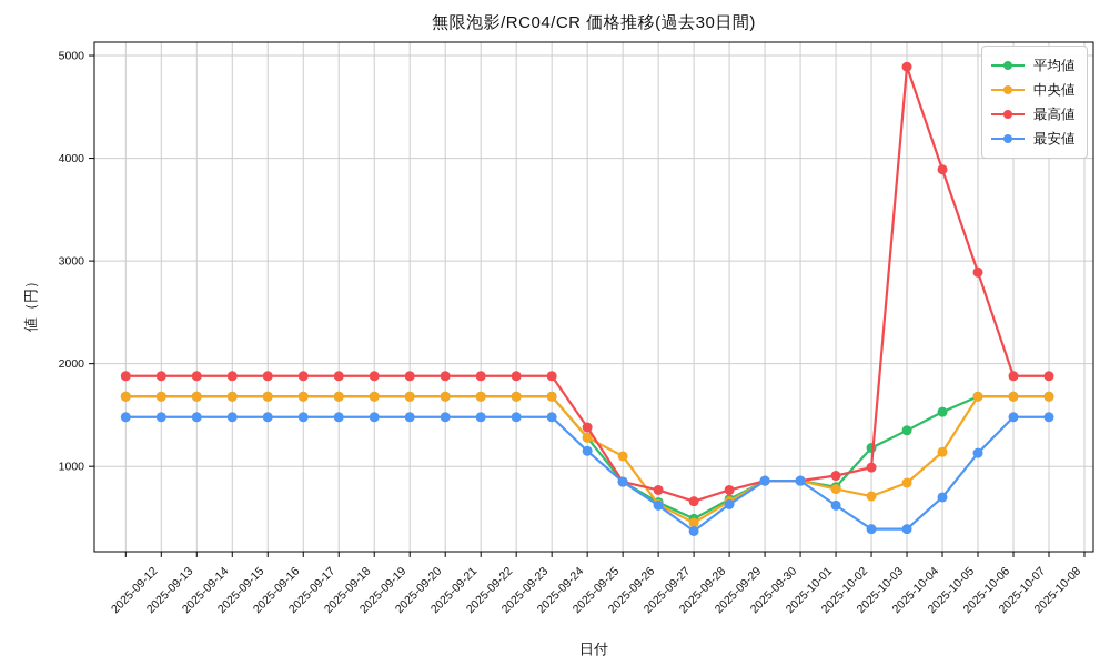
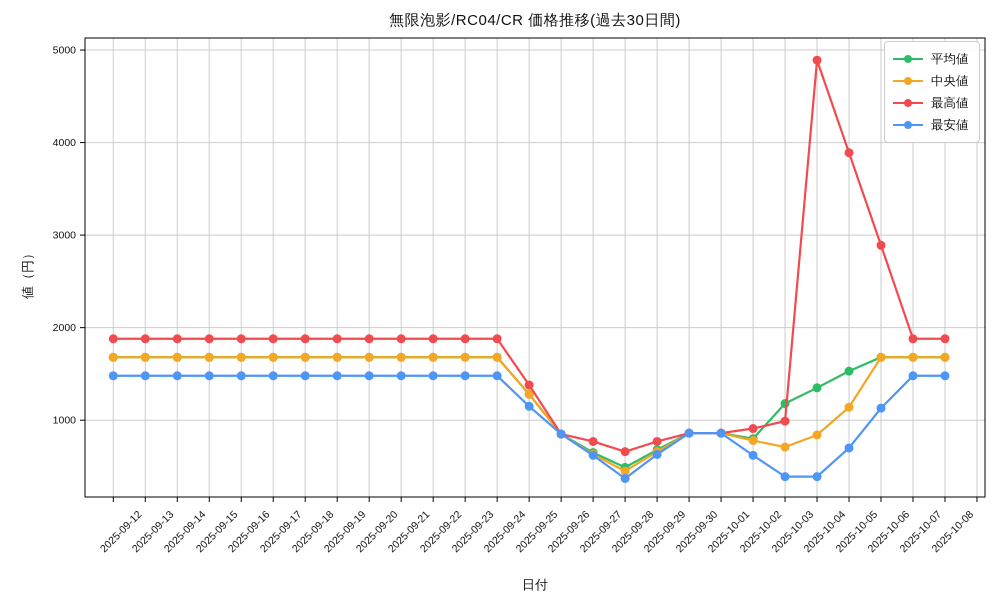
中央値/2025-09-26: 1100 -> 800
